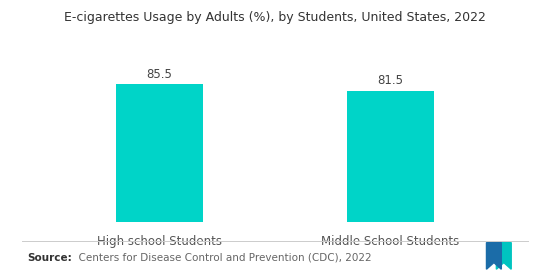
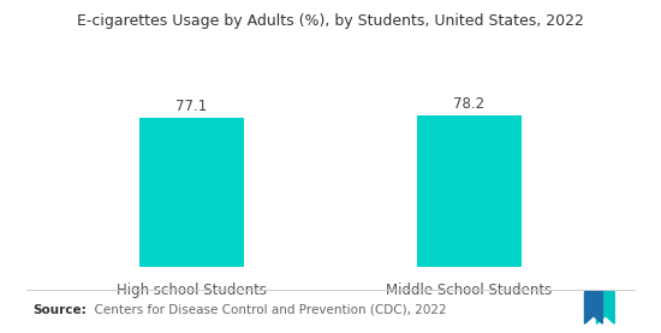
High school Students: 85.5 -> 77.1
Middle School Students: 81.5 -> 78.2
